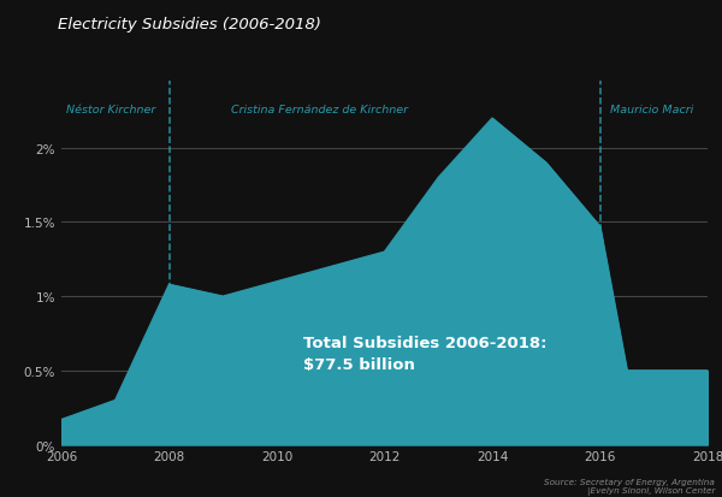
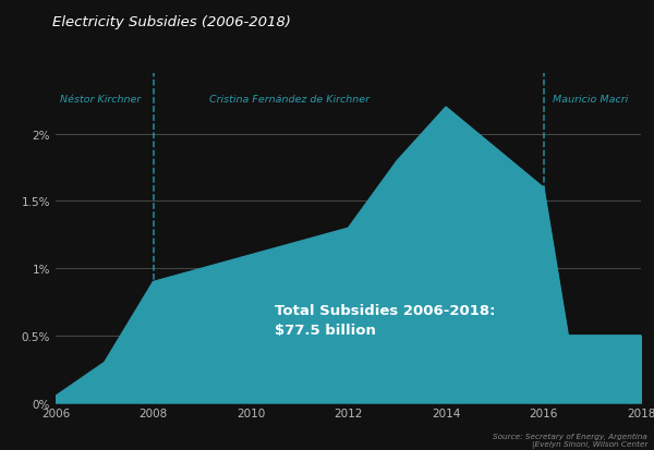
2006: 0.17% -> 0.05%
2008: 1.08% -> 0.90%
2016: 1.47% -> 1.60%
